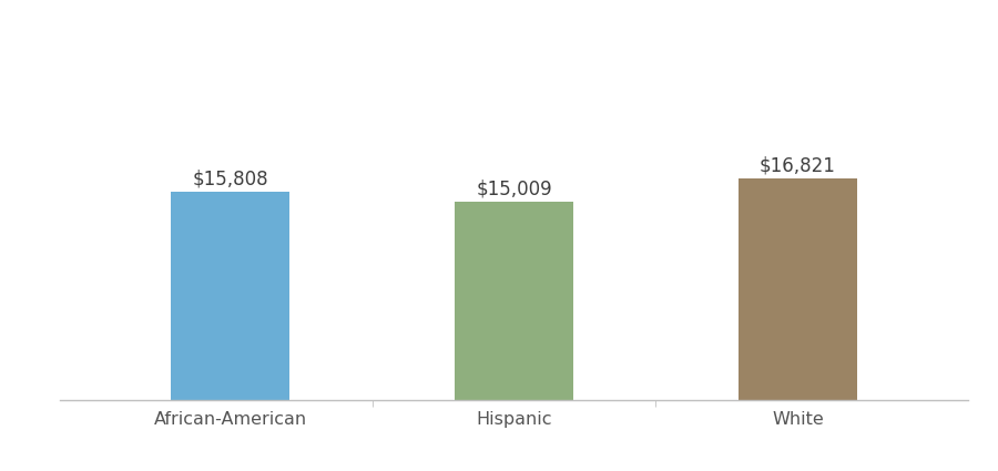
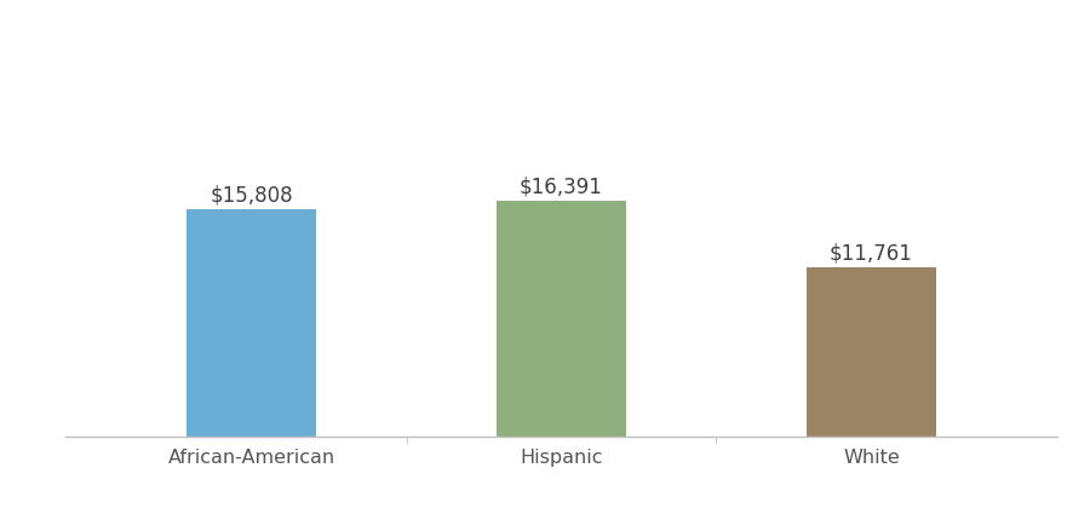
Hispanic: $15,009 -> $16,391
White: $16,821 -> $11,761
